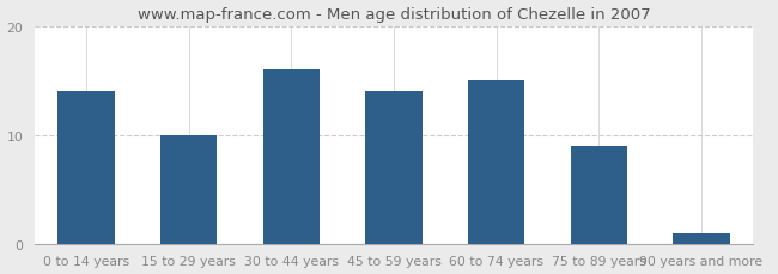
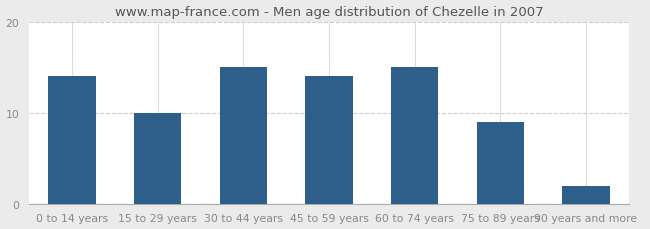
30 to 44 years: 16 -> 15
90 years and more: 1 -> 2
